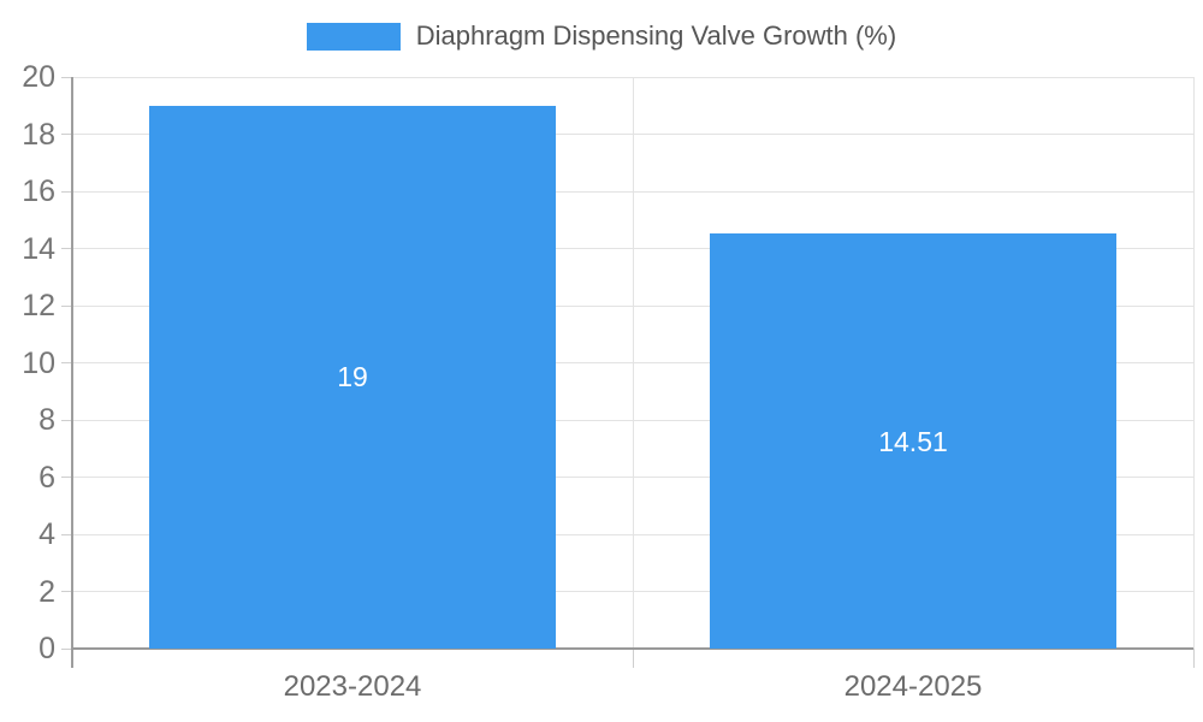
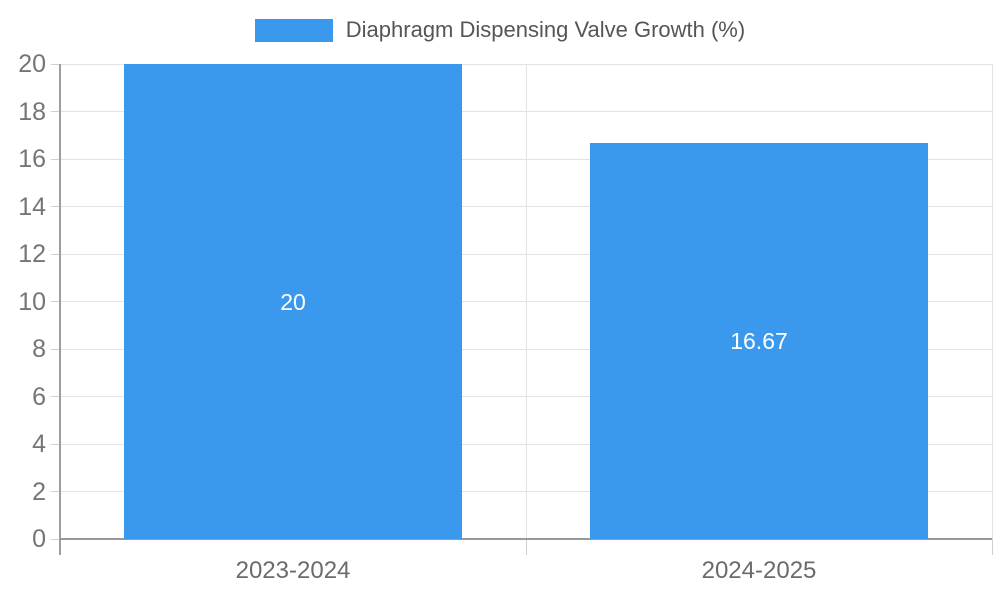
2023-2024: 19 -> 20
2024-2025: 14.51 -> 16.67
